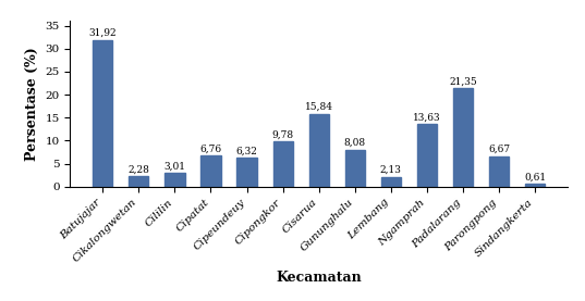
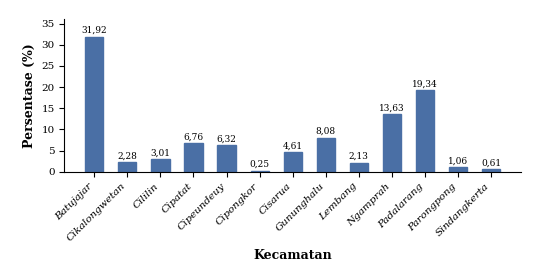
Cipongkor: 9,78 -> 0,25
Cisarua: 15,84 -> 4,61
Padalarang: 21,35 -> 19,34
Parongpong: 6,67 -> 1,06
